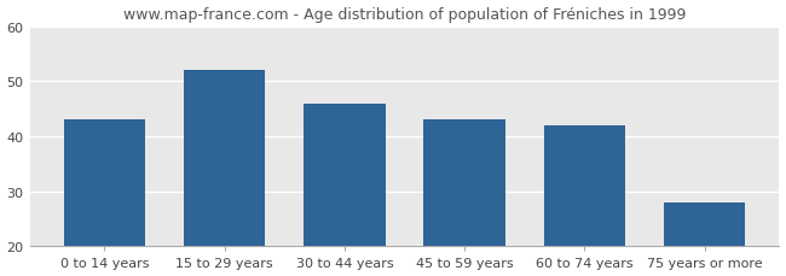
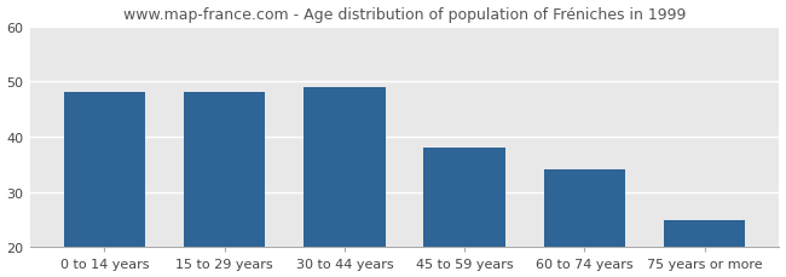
0 to 14 years: 43 -> 48
15 to 29 years: 52 -> 48
30 to 44 years: 46 -> 49
45 to 59 years: 43 -> 38
60 to 74 years: 42 -> 34
75 years or more: 28 -> 25
